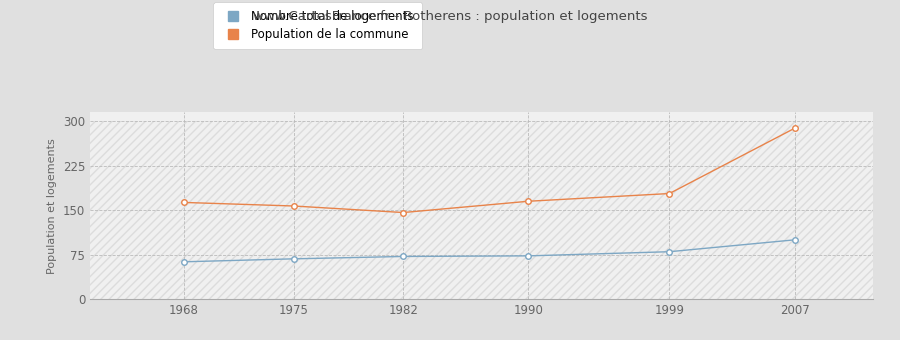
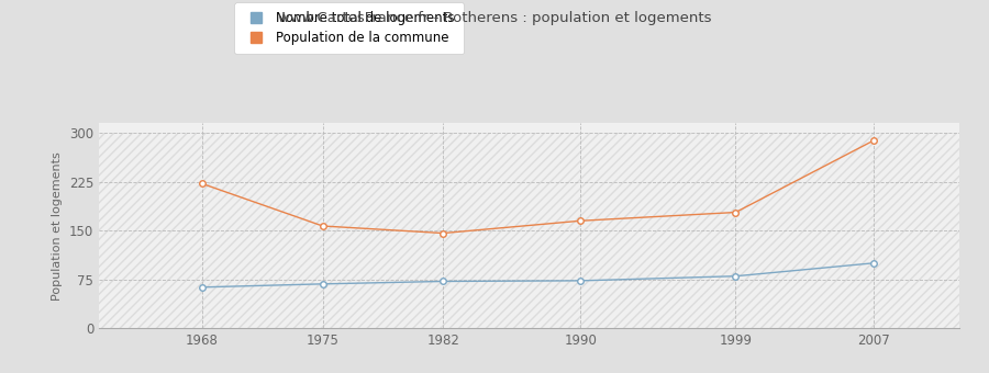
Population de la commune/1968: 163 -> 222
